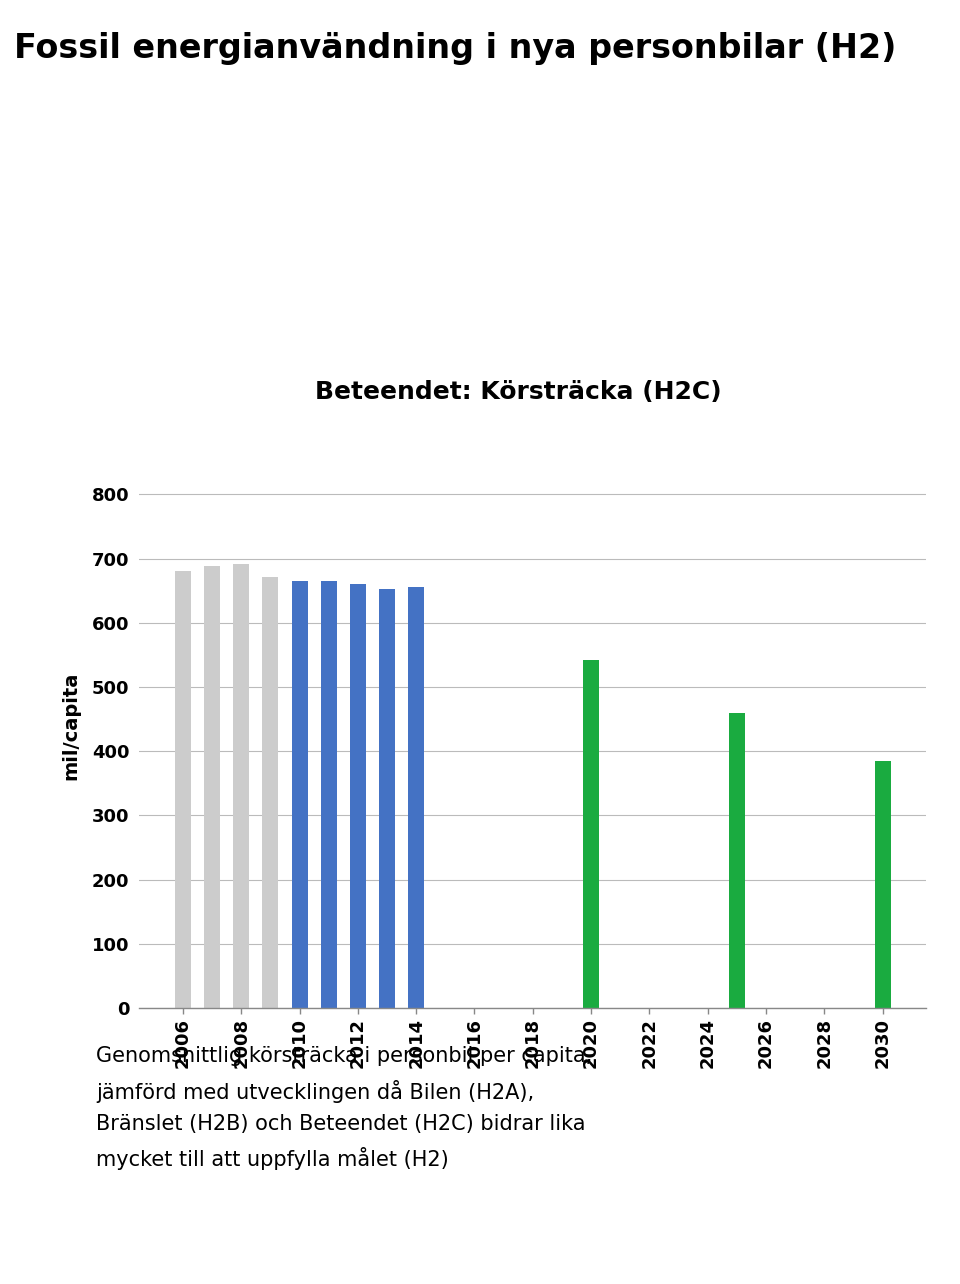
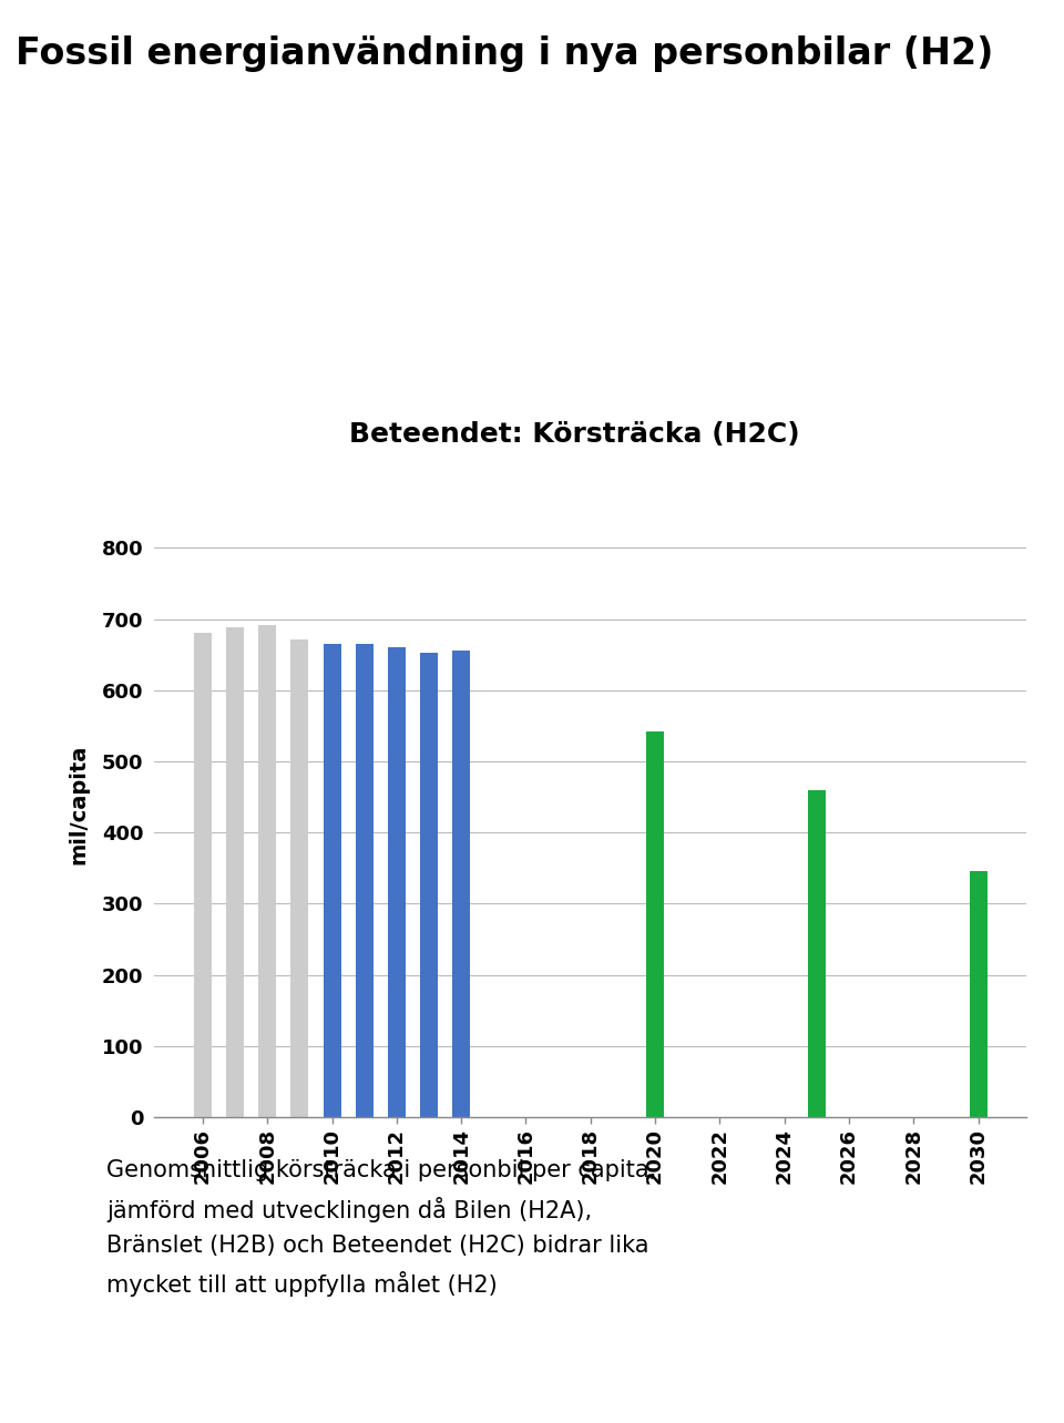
2030: 385 -> 346
